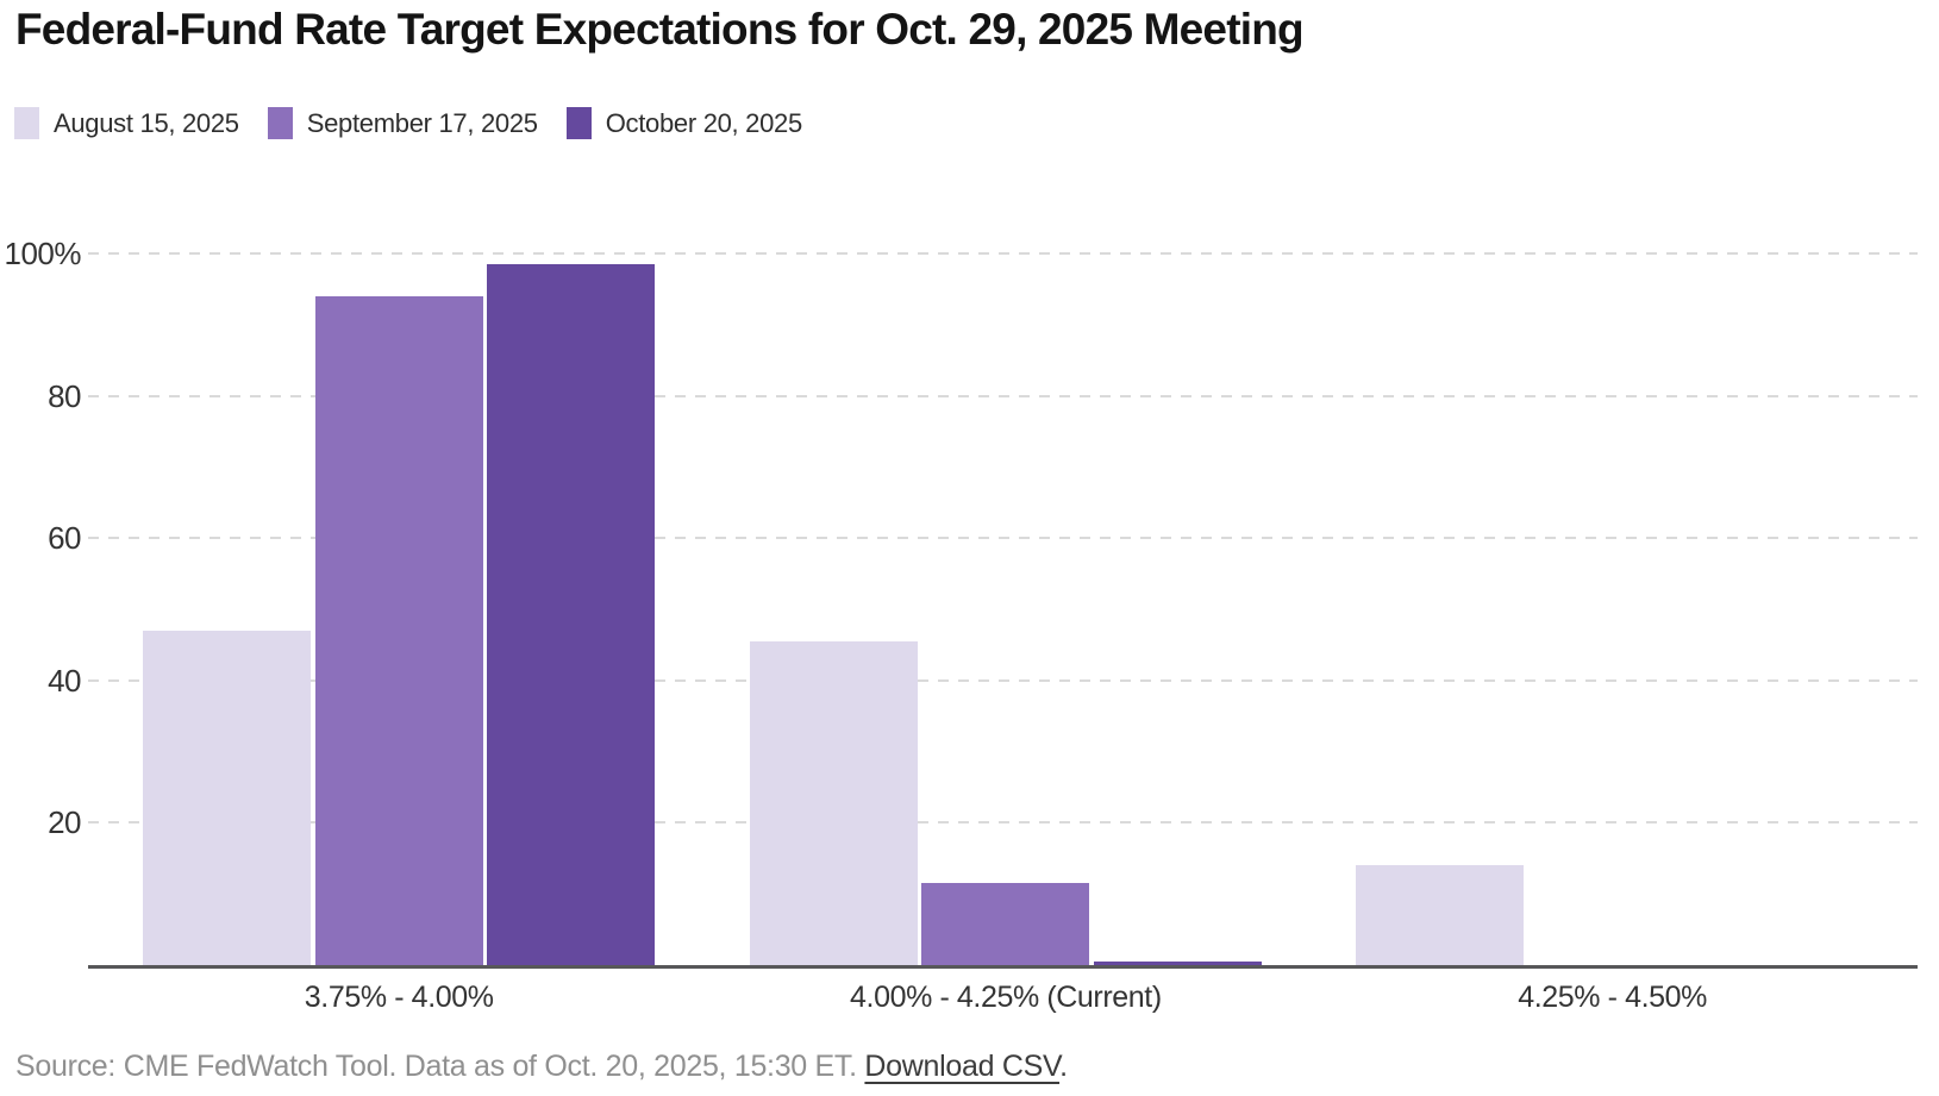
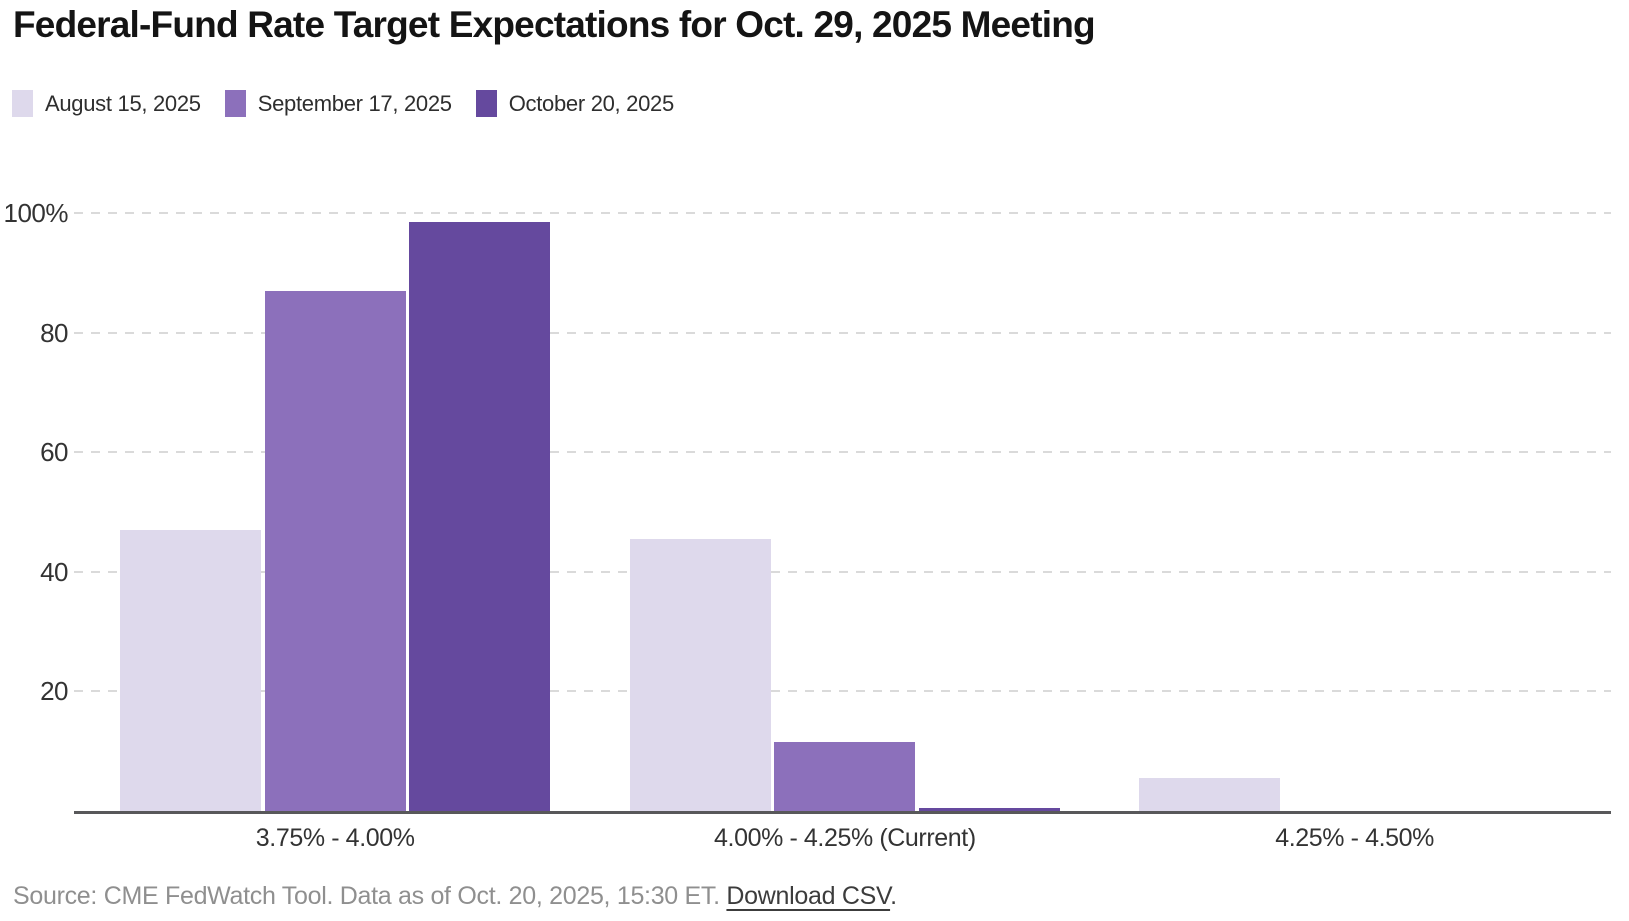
September 17, 2025/3.75% - 4.00%: 94% -> 87%
August 15, 2025/4.25% - 4.50%: 14% -> 6%
